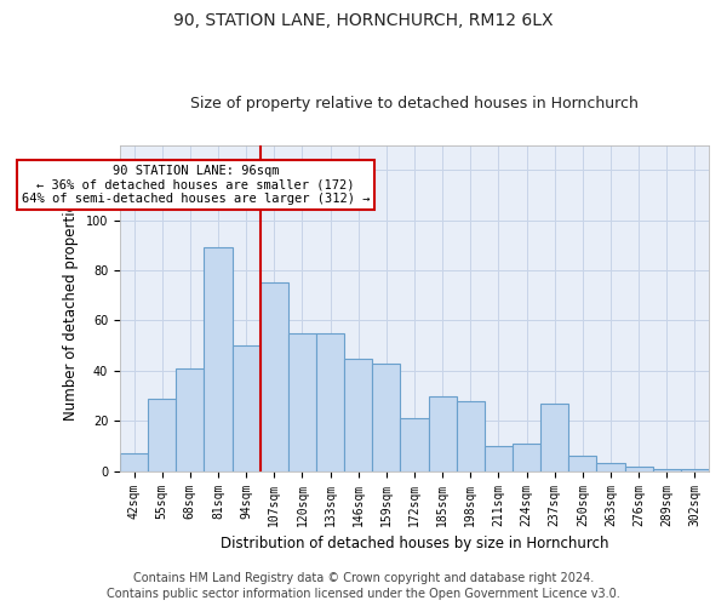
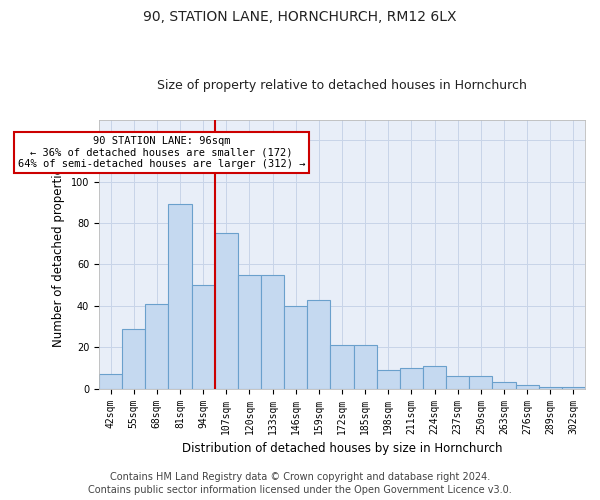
146sqm: 45 -> 40
185sqm: 30 -> 21
198sqm: 28 -> 9
237sqm: 27 -> 6
